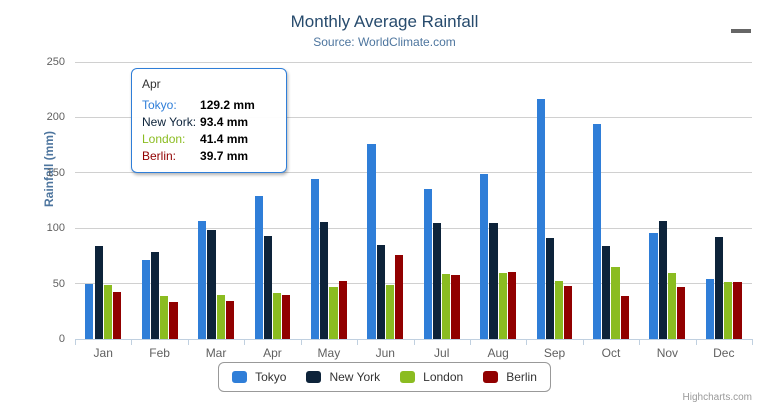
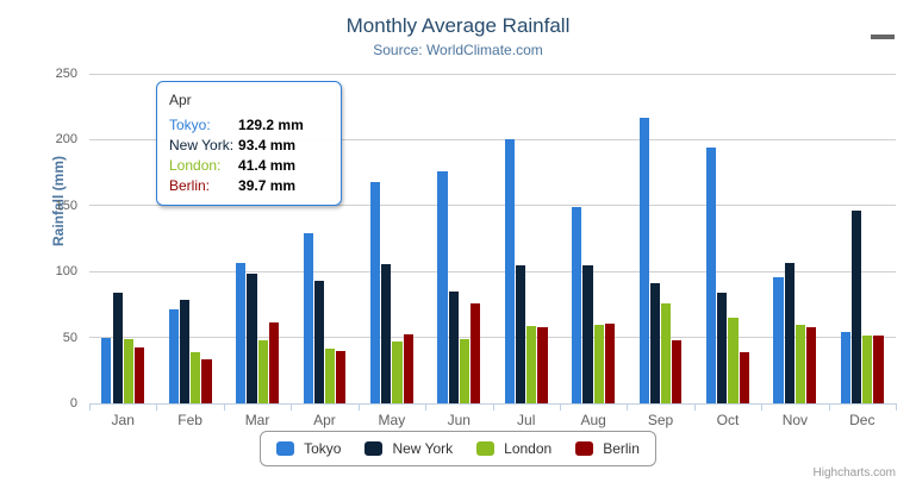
London/Mar: 39 -> 48
Berlin/Mar: 34 -> 61
Tokyo/May: 144 -> 168
Tokyo/Jul: 136 -> 200
London/Sep: 52 -> 76
Berlin/Nov: 47 -> 58
New York/Dec: 92 -> 146
